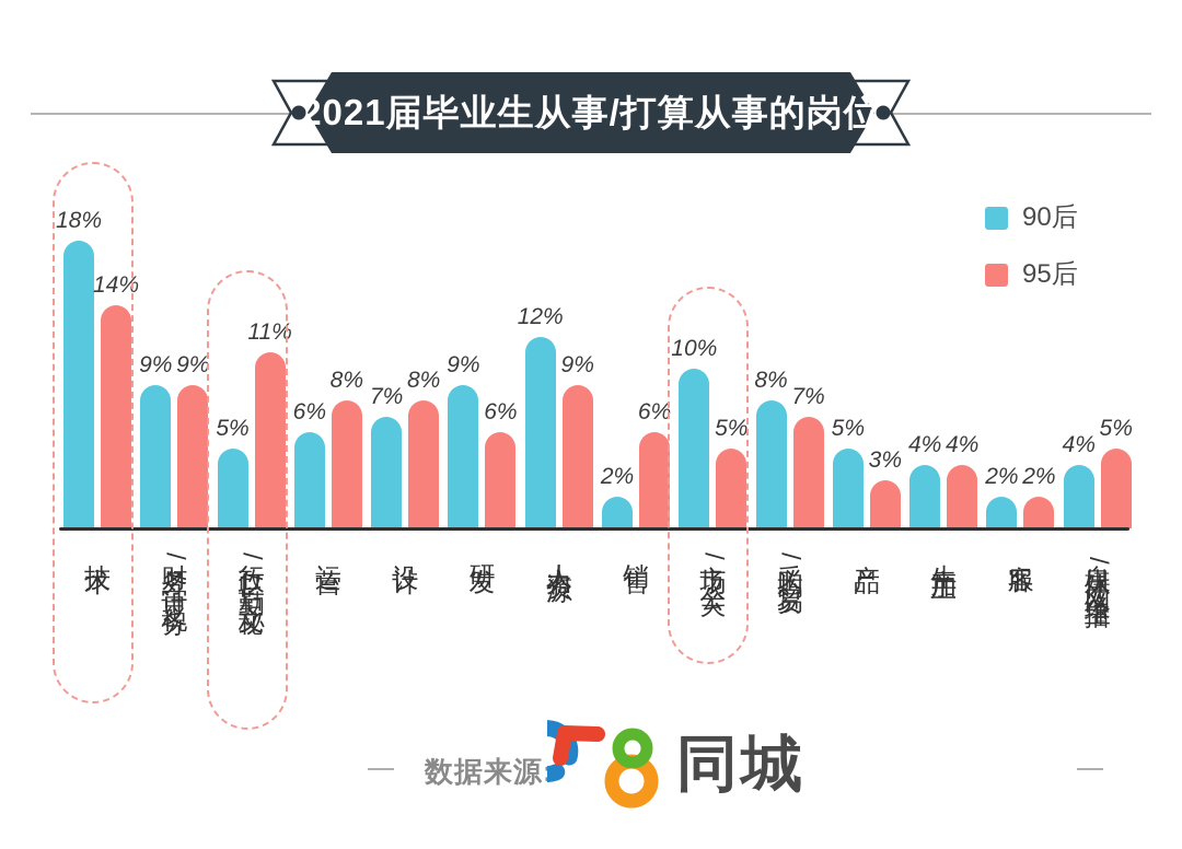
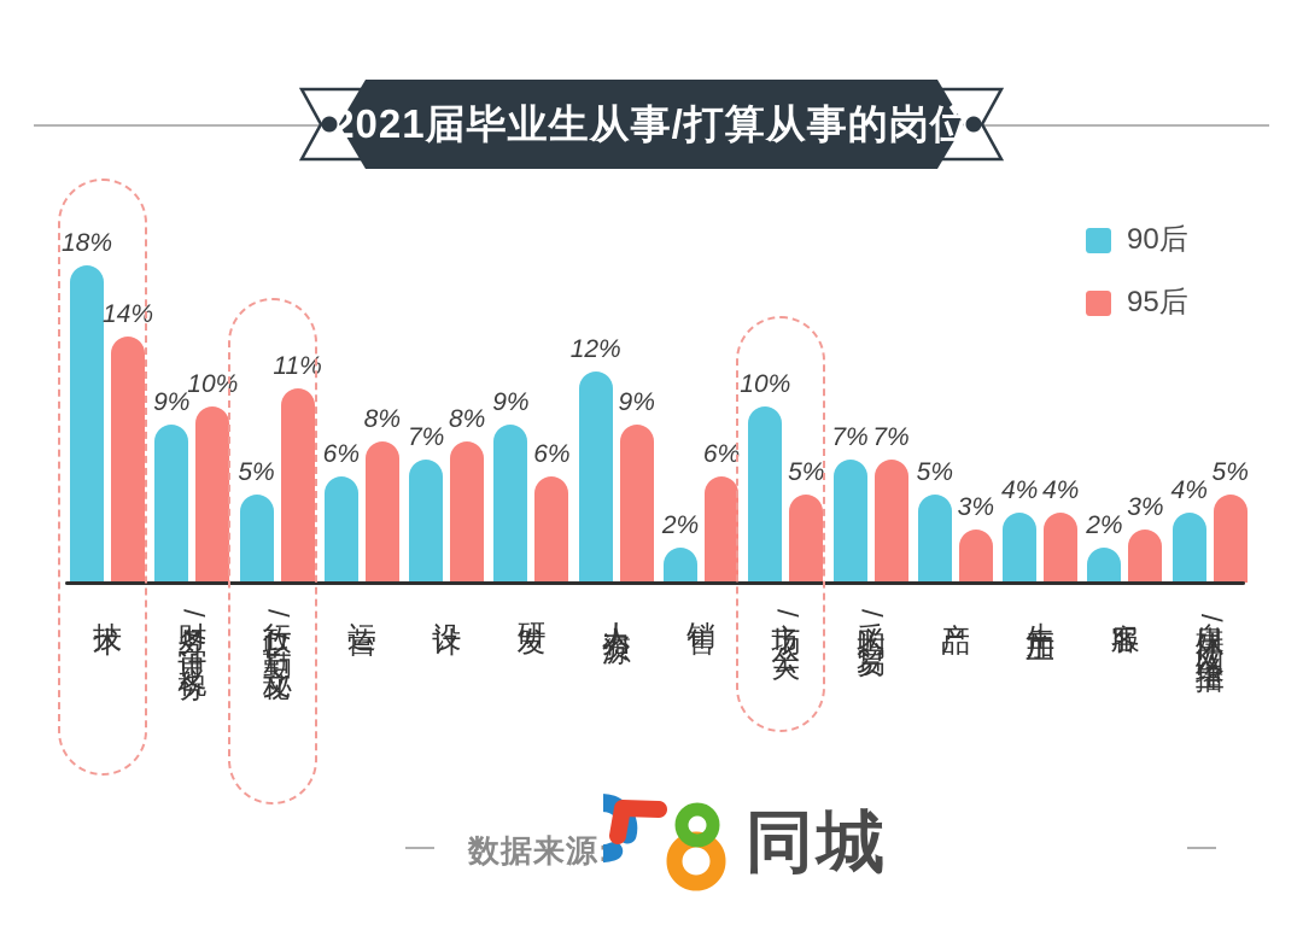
95后/财务/审计/税务: 9% -> 10%
90后/采购/贸易: 8% -> 7%
95后/客服: 2% -> 3%
